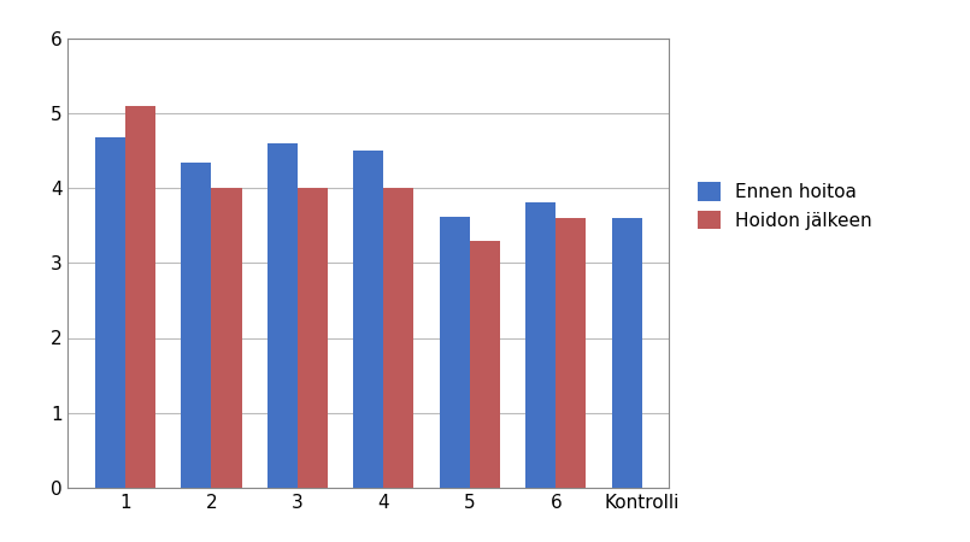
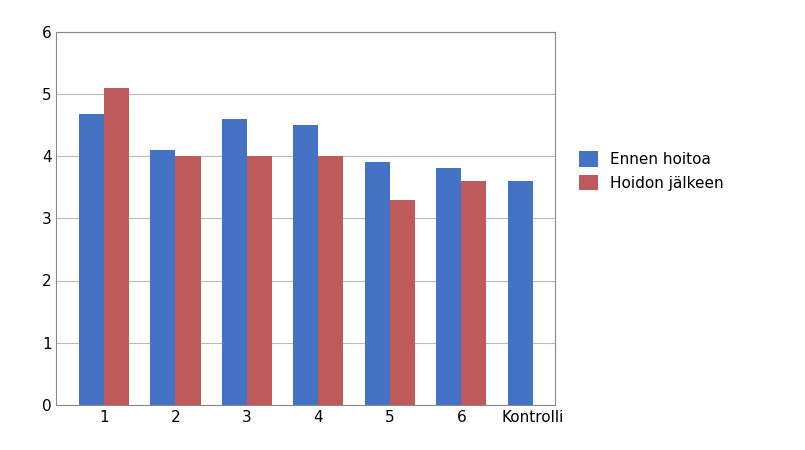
Ennen hoitoa/2: 4.34 -> 4.10
Ennen hoitoa/5: 3.62 -> 3.90
